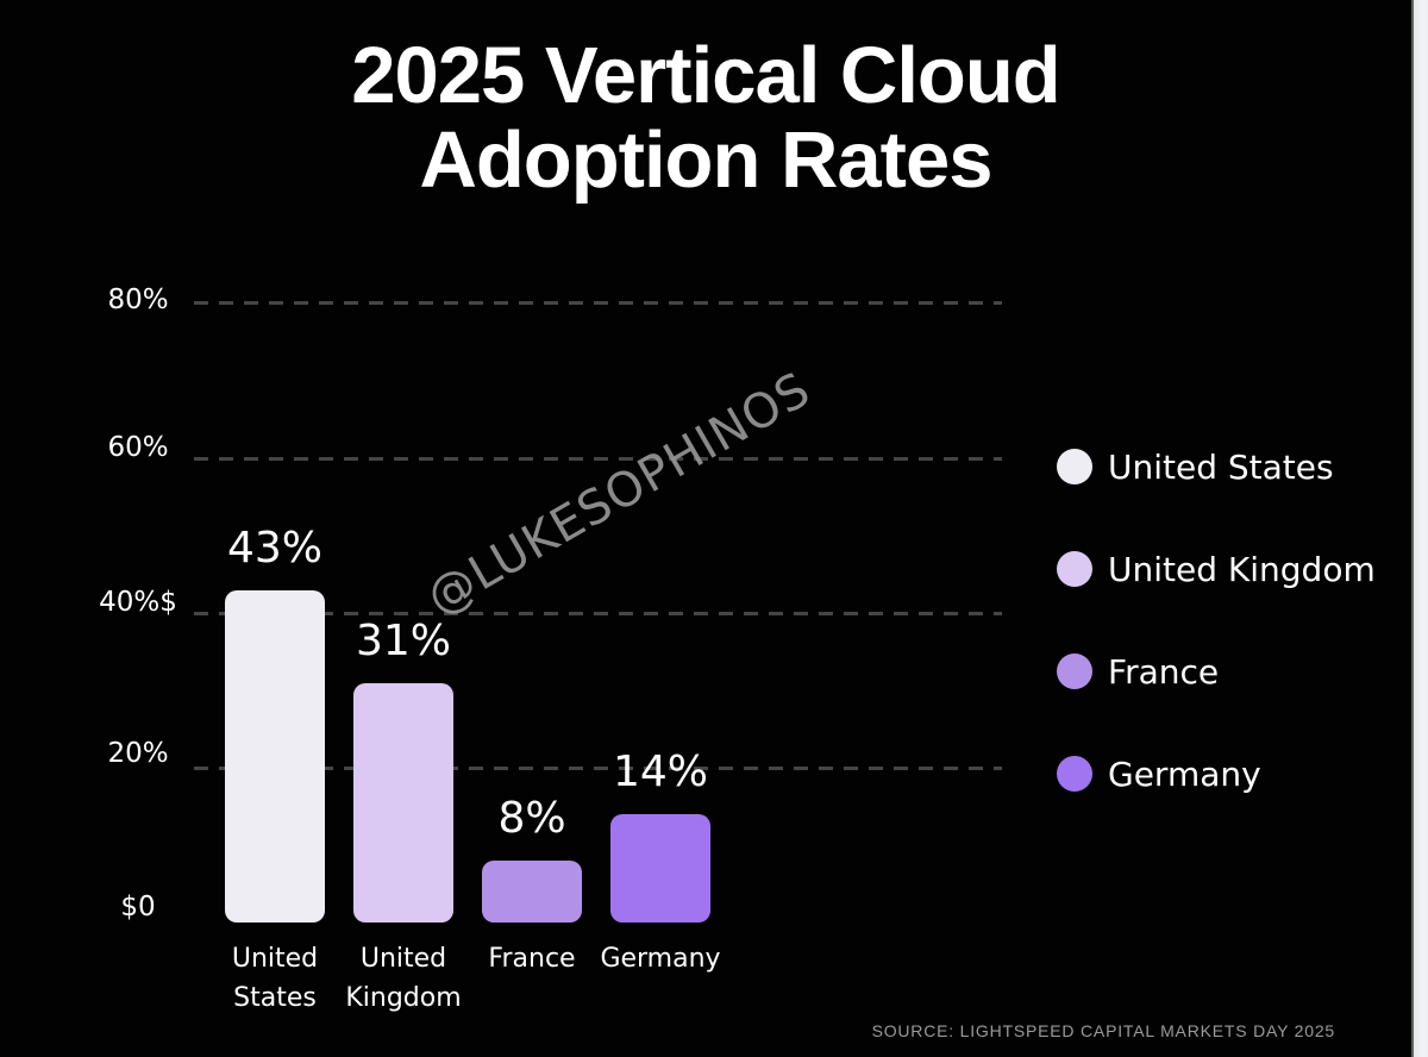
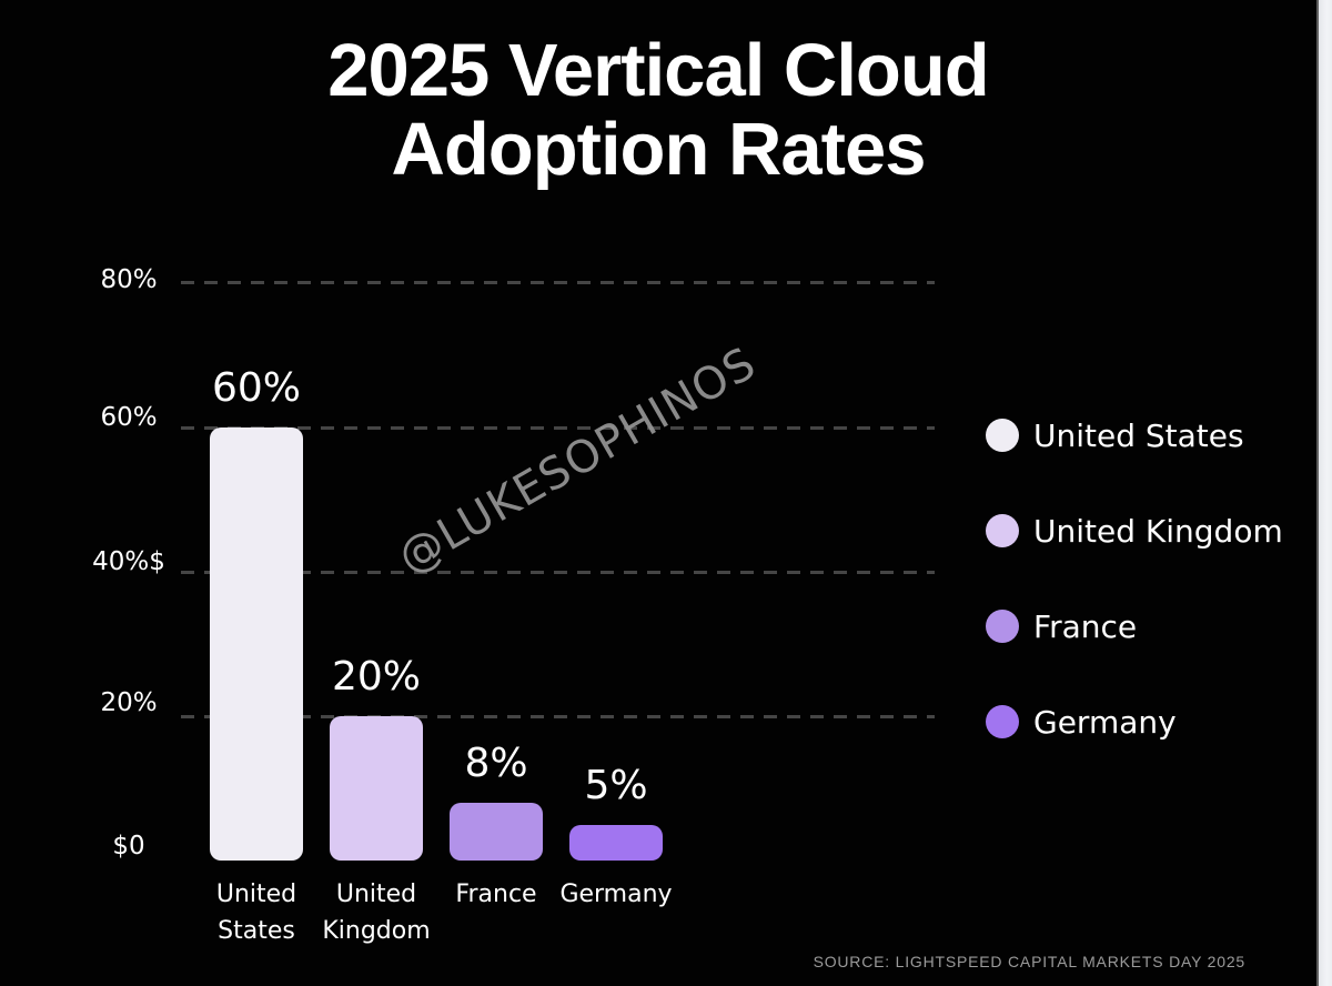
United States: 43% -> 60%
United Kingdom: 31% -> 20%
Germany: 14% -> 5%
